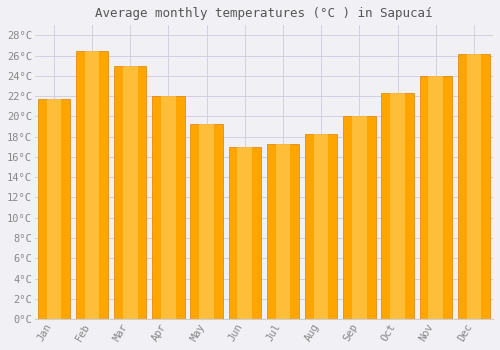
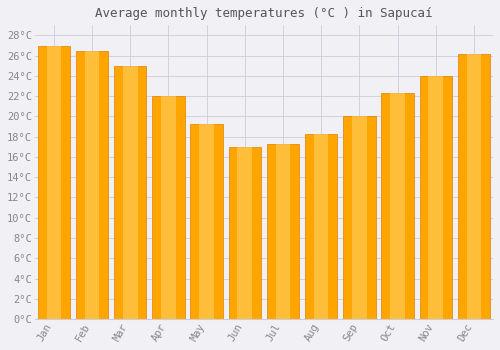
Jan: 21.7°C -> 27.0°C
